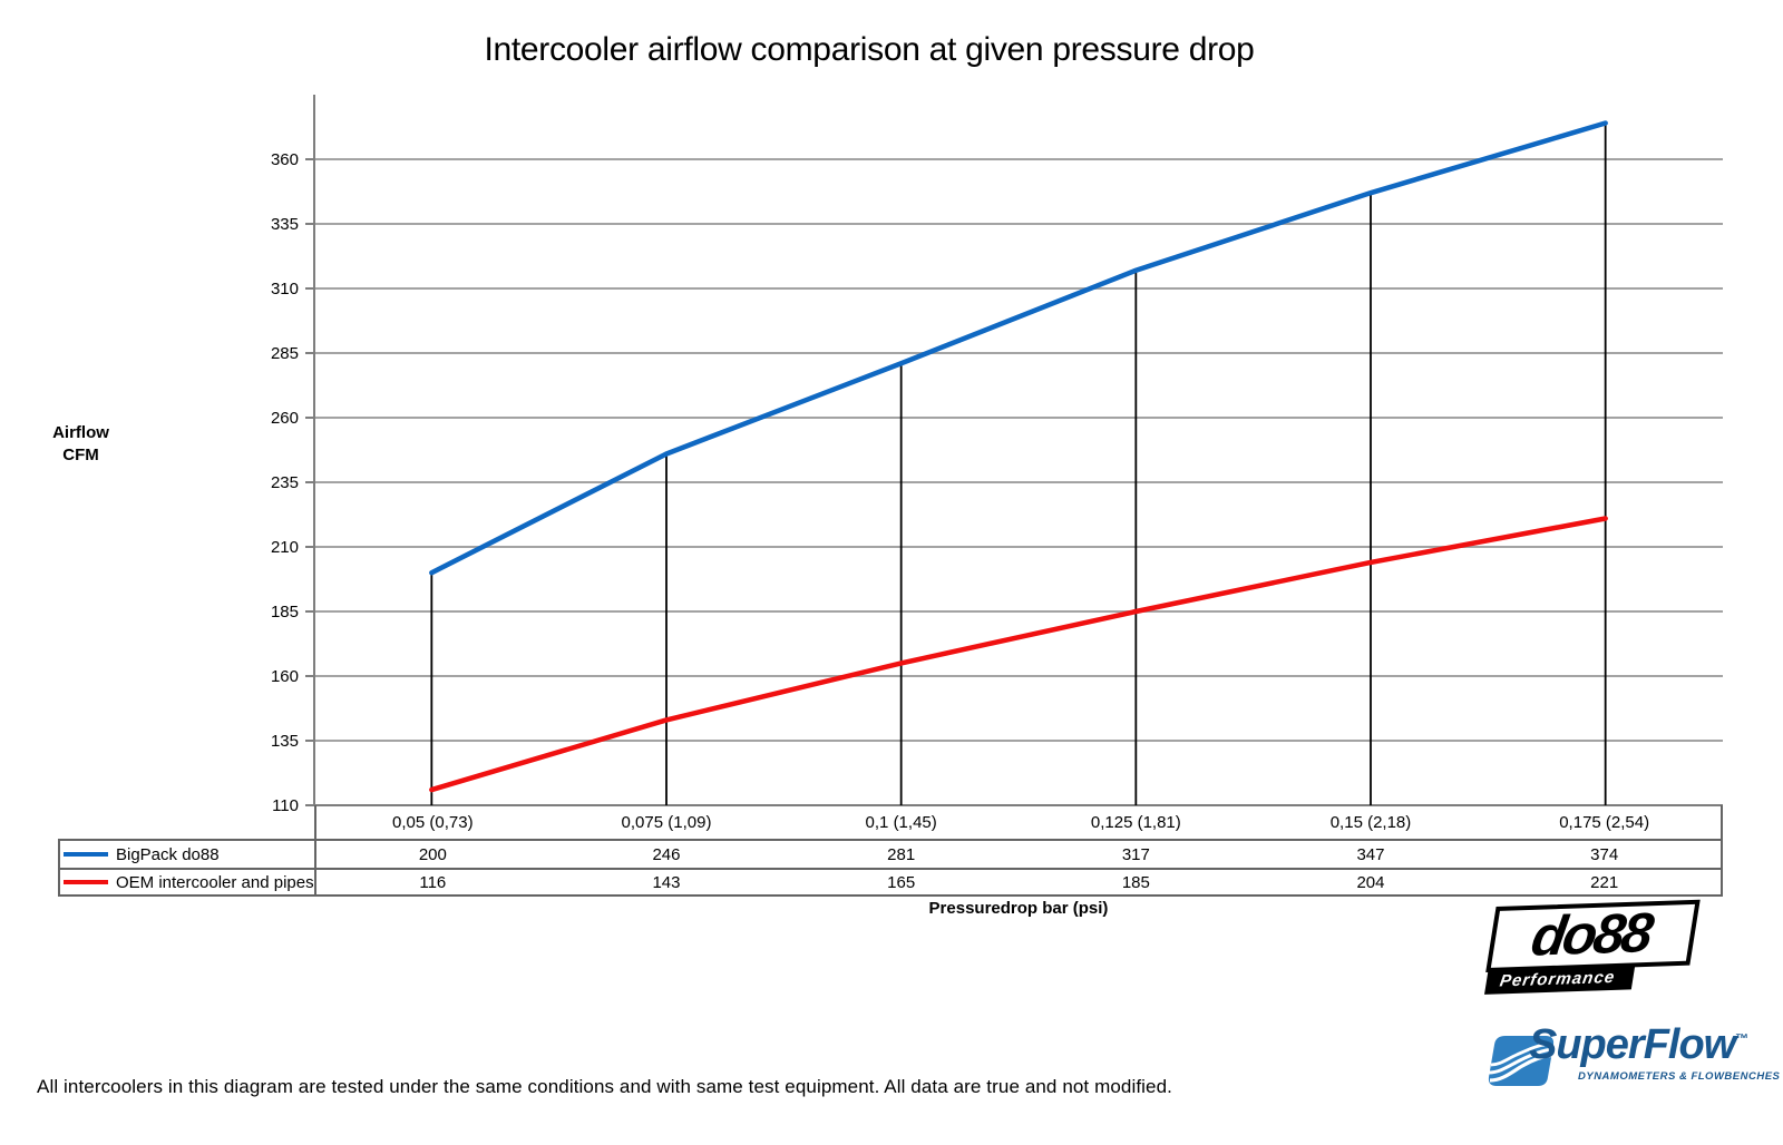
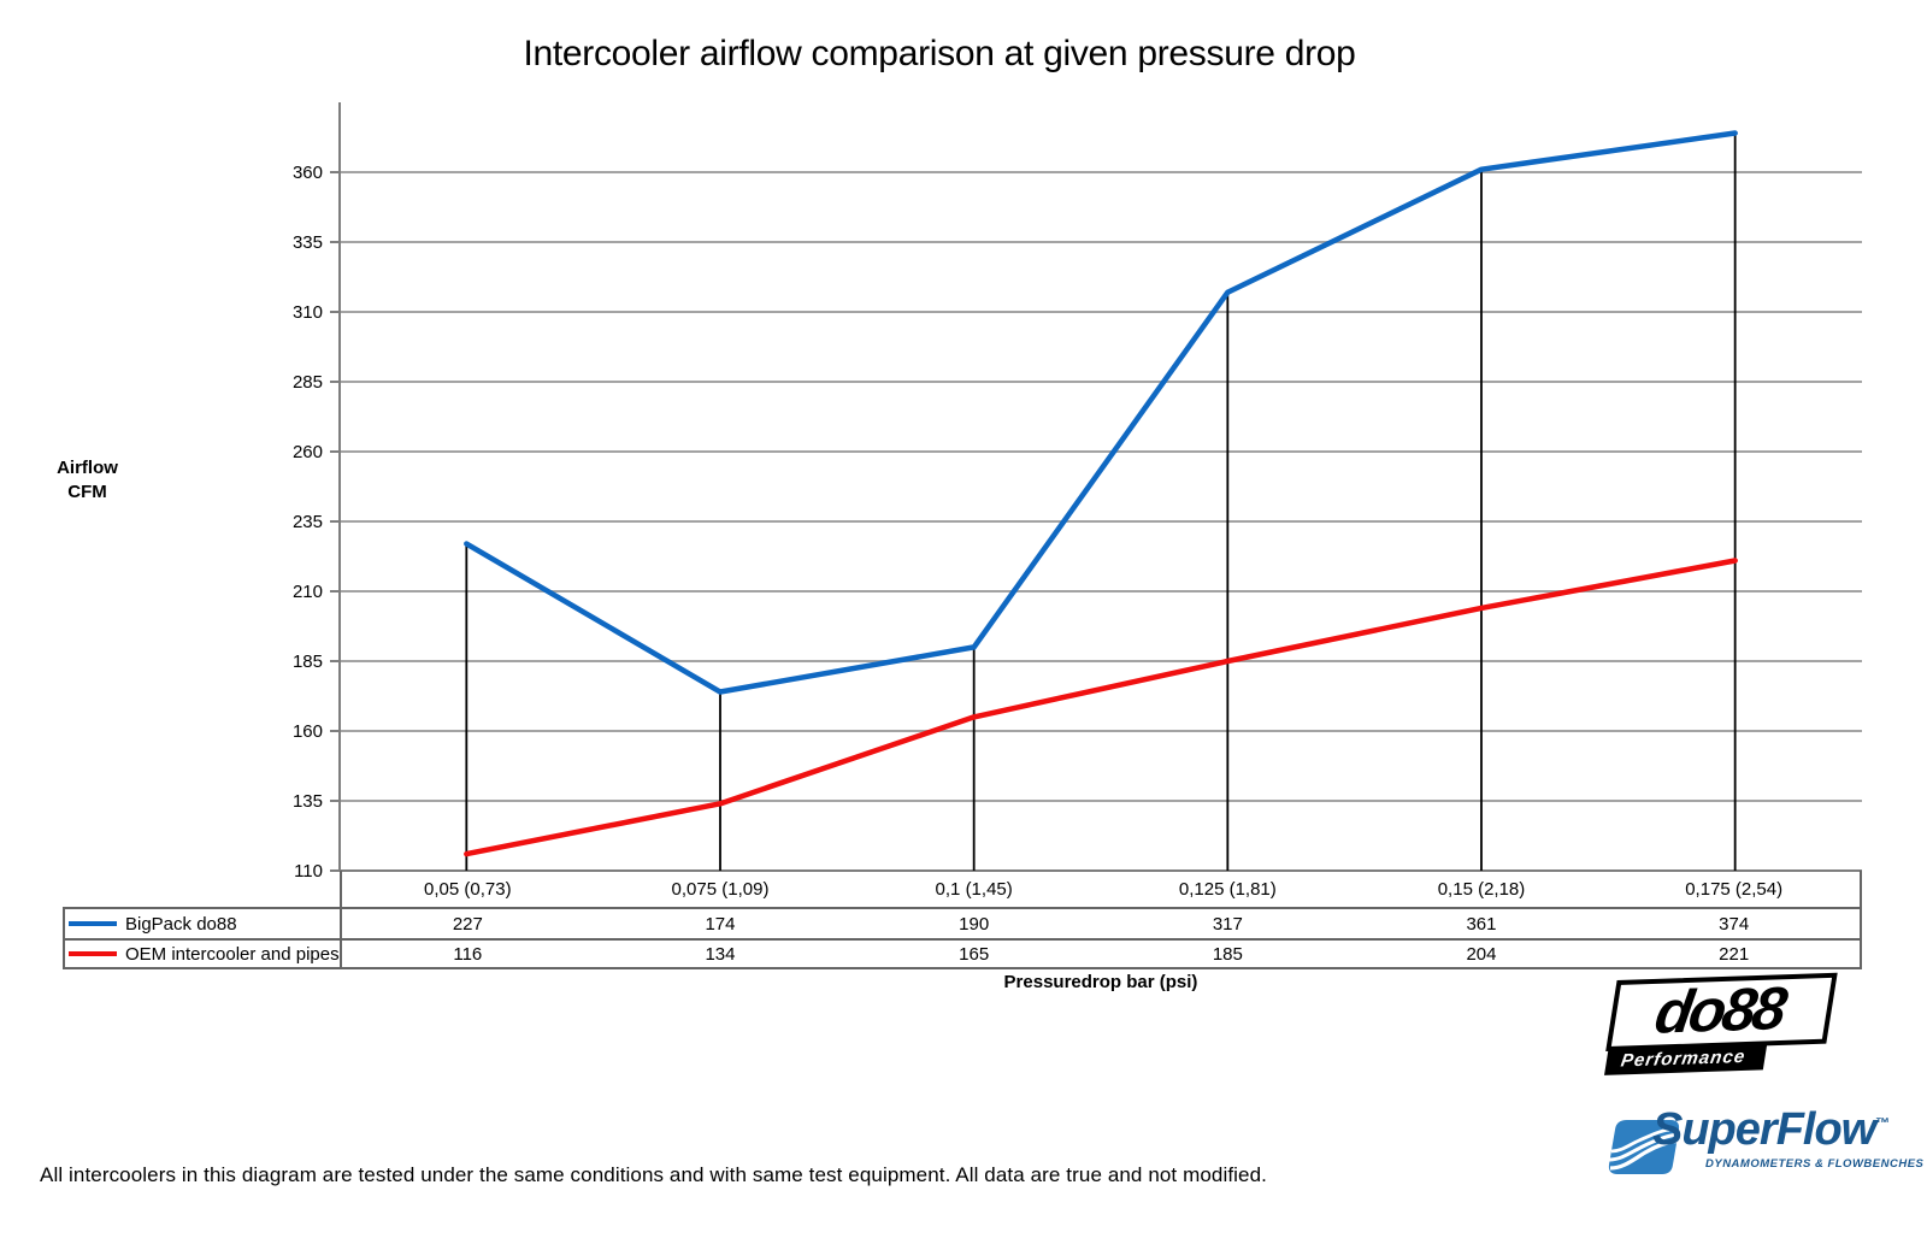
BigPack do88/0,05 (0,73): 200 -> 227
BigPack do88/0,075 (1,09): 246 -> 174
OEM intercooler and pipes/0,075 (1,09): 143 -> 134
BigPack do88/0,1 (1,45): 281 -> 190
BigPack do88/0,15 (2,18): 347 -> 361
